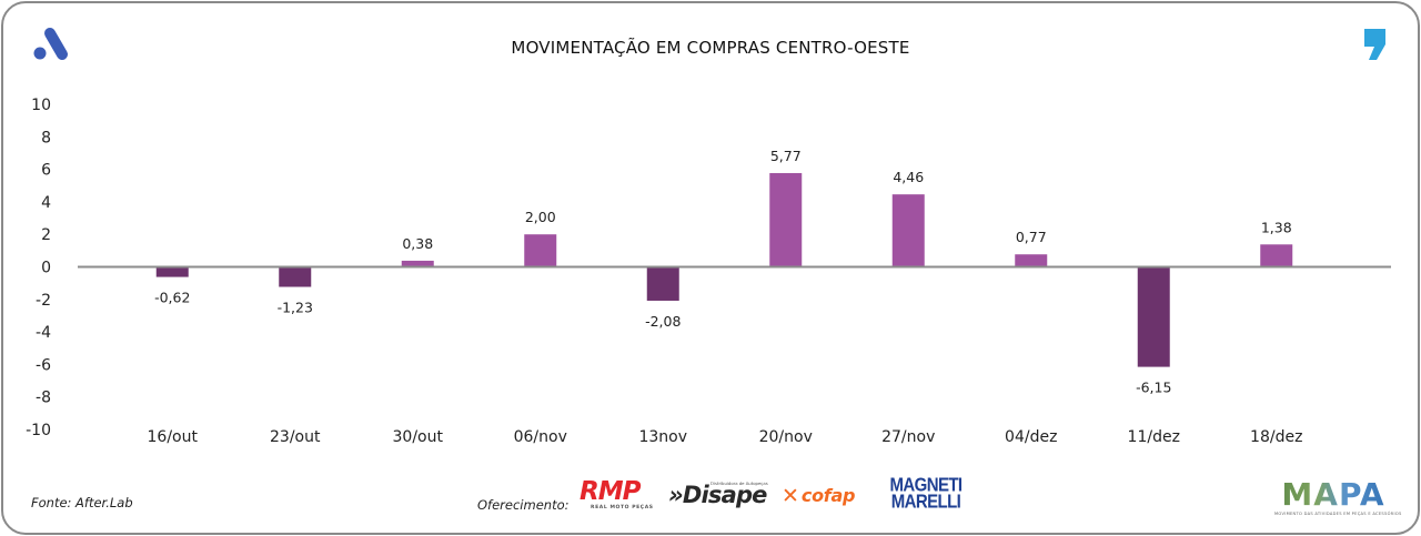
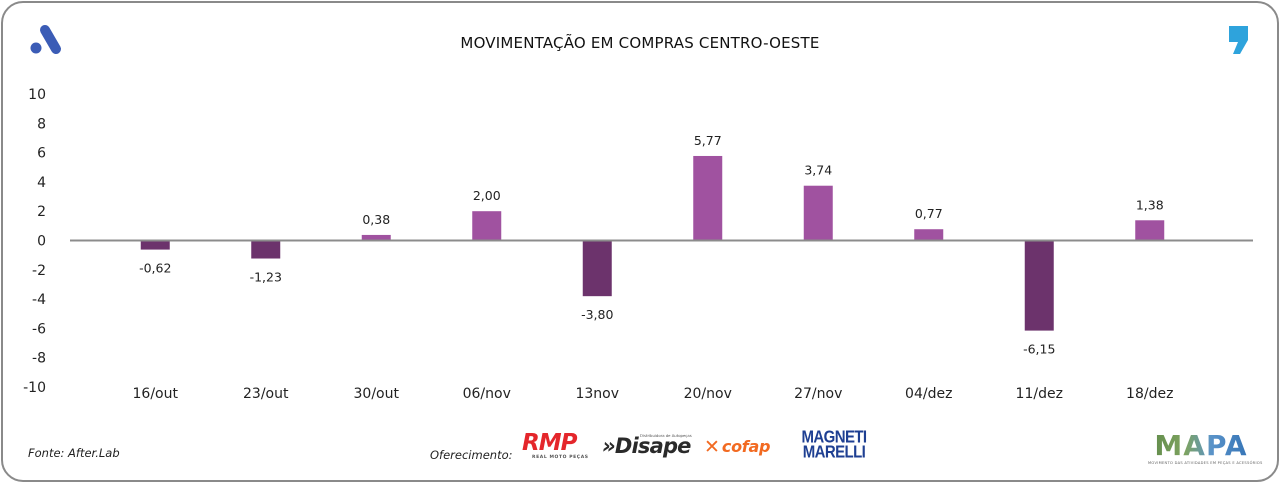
13nov: -2,08 -> -3,80
27/nov: 4,46 -> 3,74
